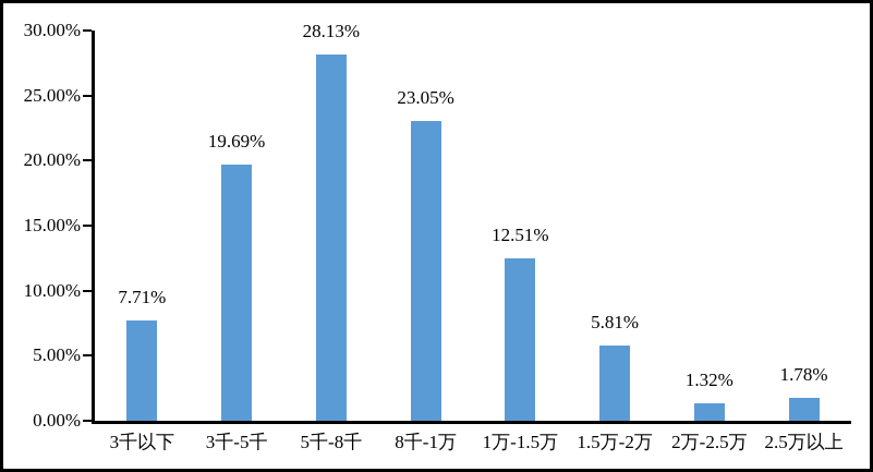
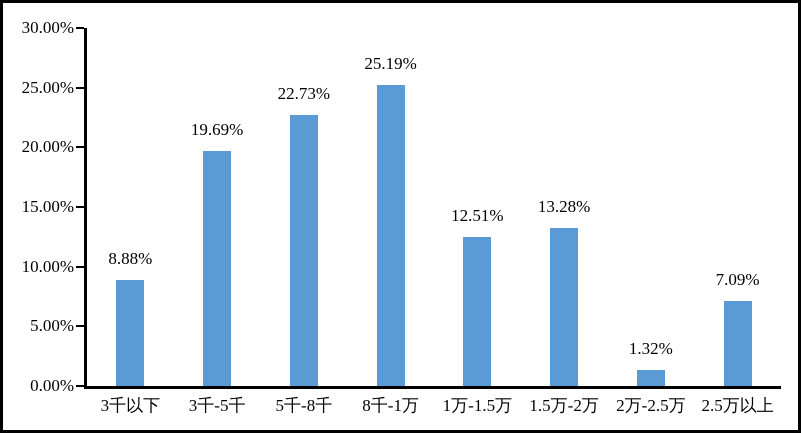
3千以下: 7.71% -> 8.88%
5千-8千: 28.13% -> 22.73%
8千-1万: 23.05% -> 25.19%
1.5万-2万: 5.81% -> 13.28%
2.5万以上: 1.78% -> 7.09%
